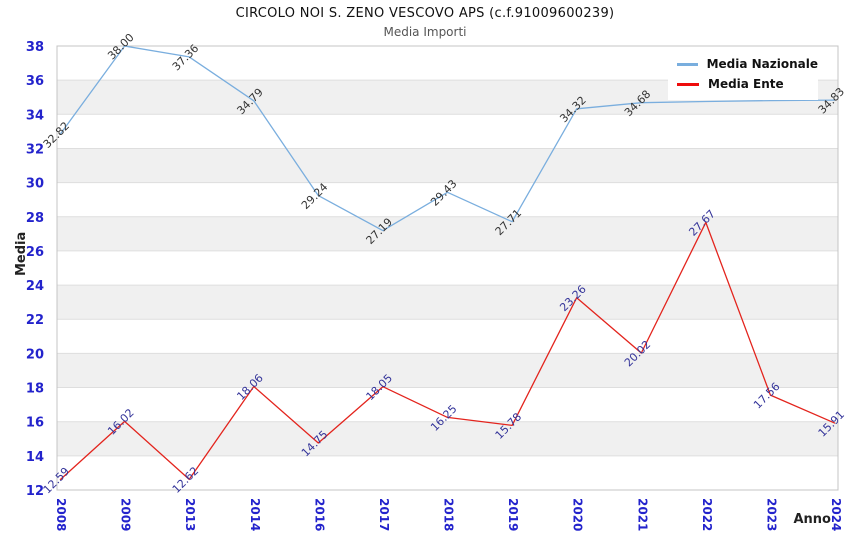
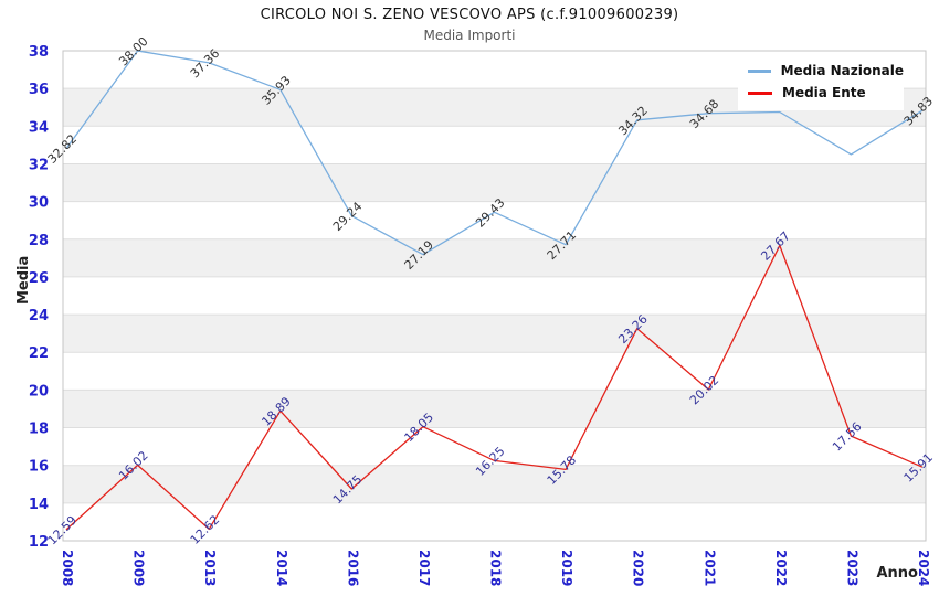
Media Nazionale/2014: 34.79 -> 35.93
Media Ente/2014: 18.06 -> 18.89
Media Nazionale/2023: 34.8 -> 32.5
